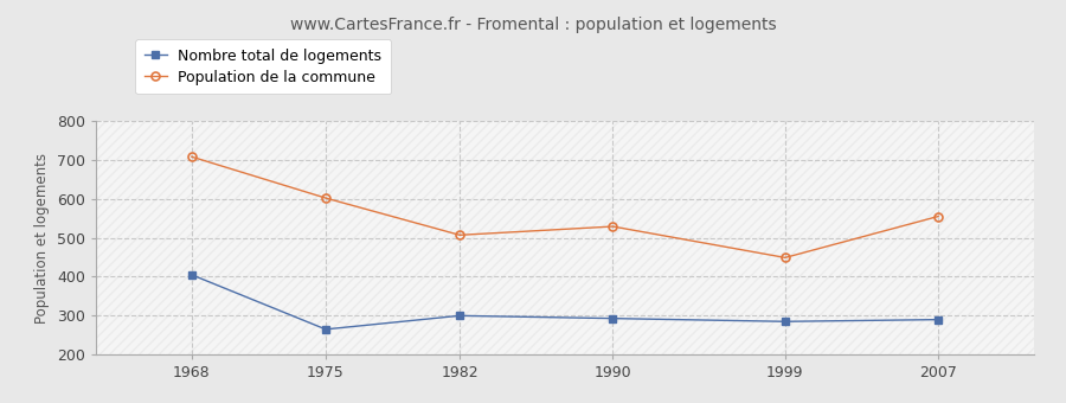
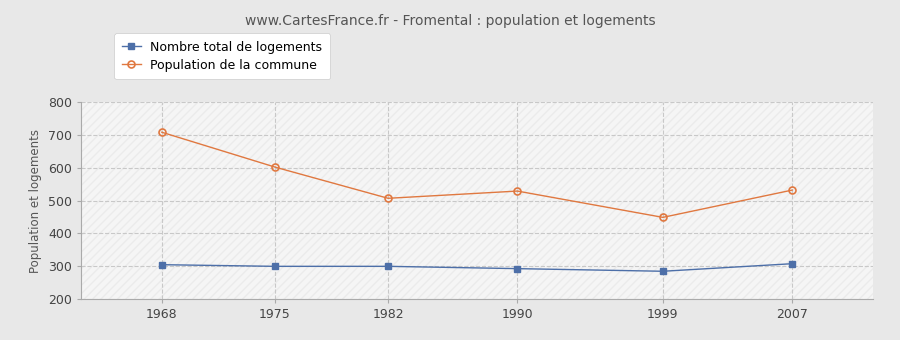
Nombre total de logements/1968: 405 -> 305
Nombre total de logements/1975: 265 -> 300
Nombre total de logements/2007: 290 -> 308
Population de la commune/2007: 555 -> 532
